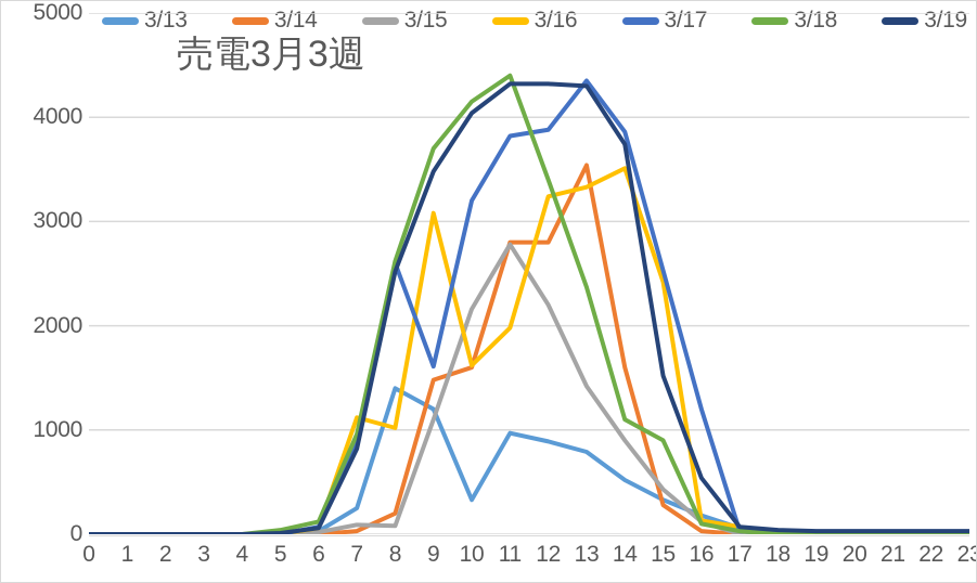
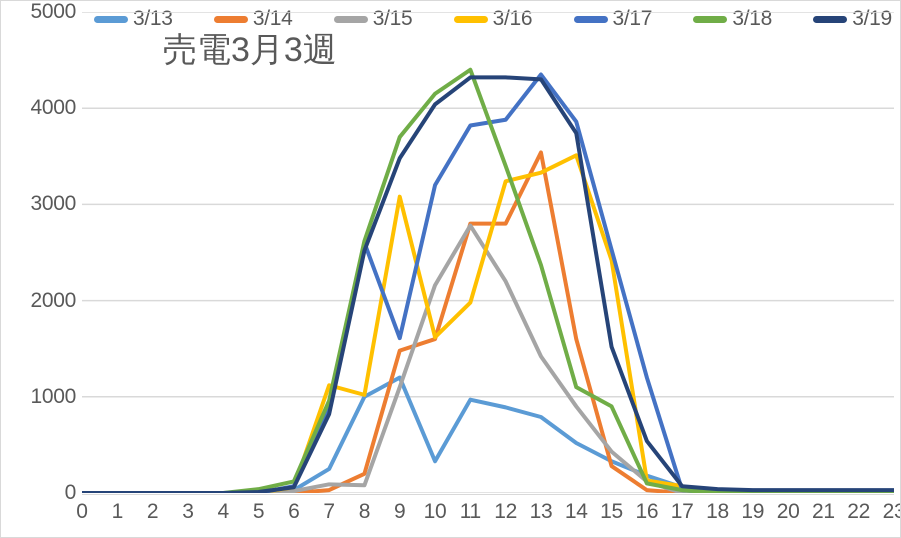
3/13/8: 1400 -> 1000
